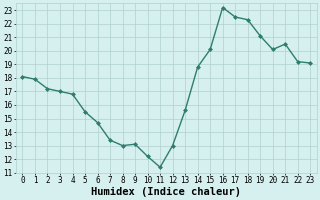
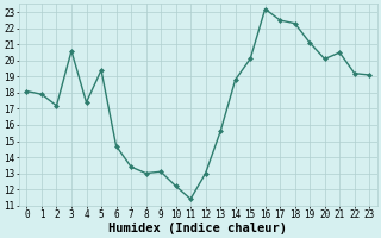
3: 17.0 -> 20.6
4: 16.8 -> 17.4
5: 15.5 -> 19.4
